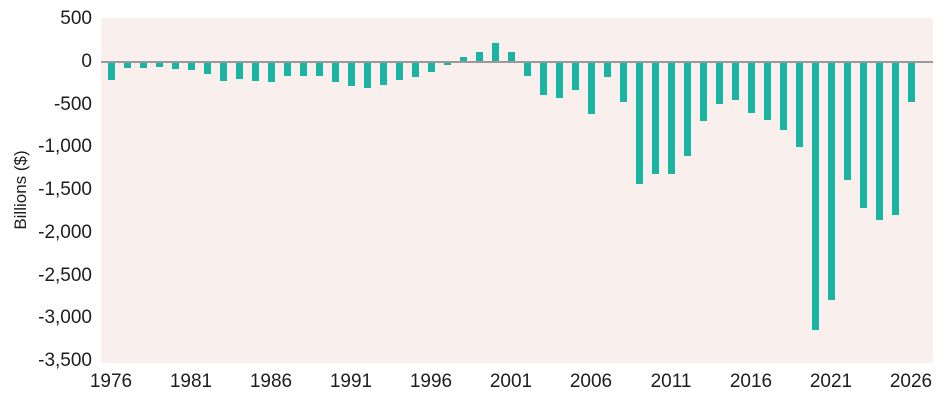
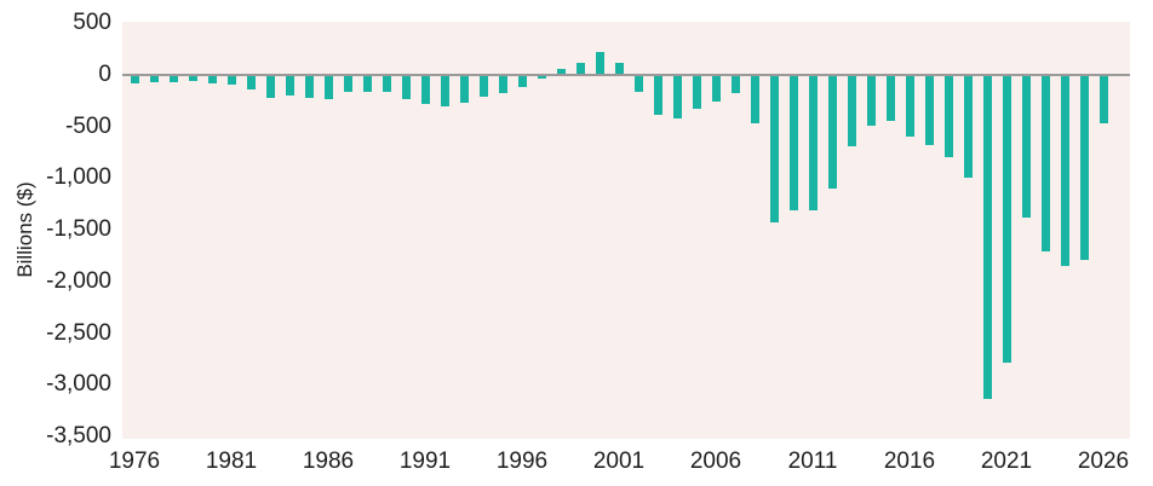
1976: -200 -> -100
2006: -600 -> -200
